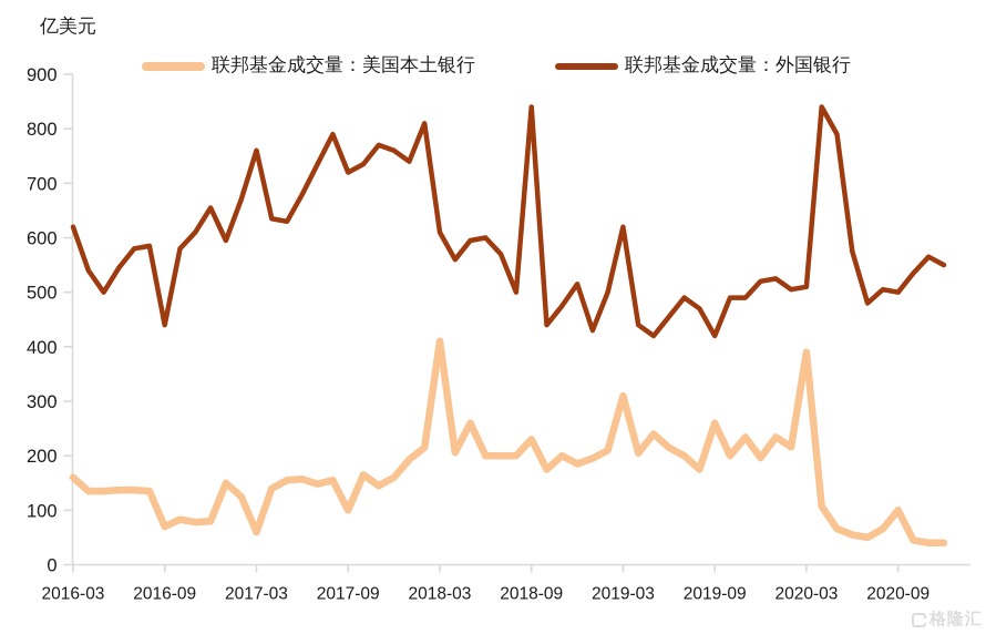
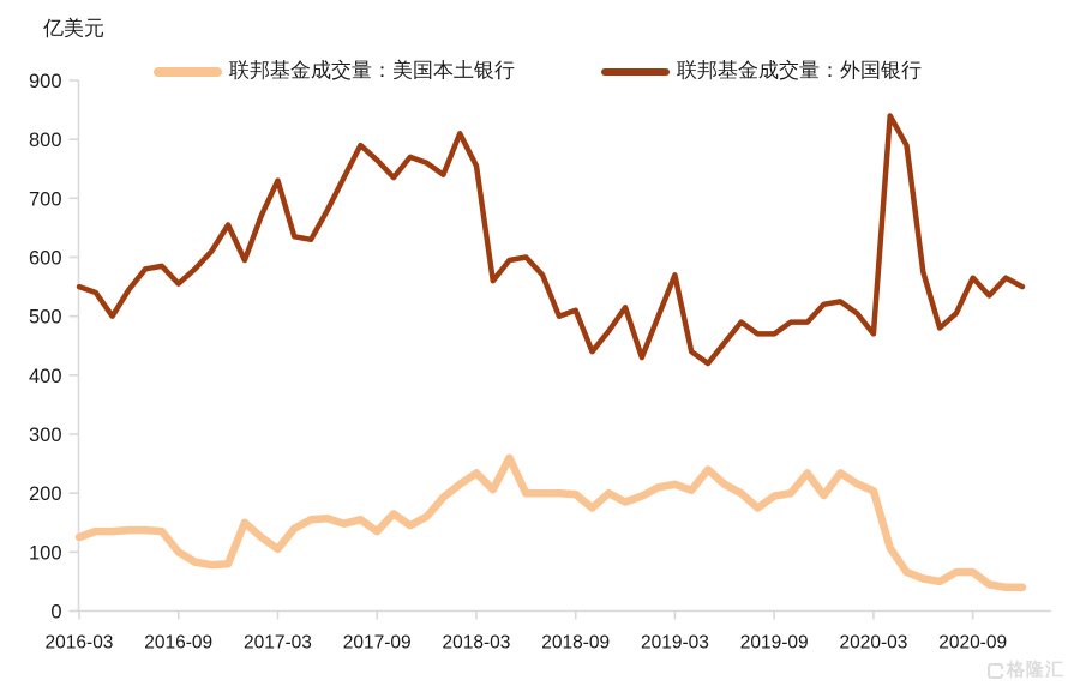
联邦基金成交量：美国本土银行/2016-03: 160 -> 120
联邦基金成交量：外国银行/2016-03: 620 -> 550
联邦基金成交量：美国本土银行/2016-09: 70 -> 100
联邦基金成交量：外国银行/2016-09: 440 -> 560
联邦基金成交量：美国本土银行/2017-03: 60 -> 100
联邦基金成交量：外国银行/2017-03: 760 -> 730
联邦基金成交量：美国本土银行/2017-09: 100 -> 140
联邦基金成交量：外国银行/2017-09: 720 -> 760
联邦基金成交量：美国本土银行/2018-03: 410 -> 230
联邦基金成交量：外国银行/2018-03: 610 -> 760
联邦基金成交量：美国本土银行/2018-09: 230 -> 200
联邦基金成交量：外国银行/2018-09: 840 -> 510
联邦基金成交量：美国本土银行/2019-03: 310 -> 220
联邦基金成交量：外国银行/2019-03: 620 -> 570
联邦基金成交量：美国本土银行/2019-09: 260 -> 200
联邦基金成交量：外国银行/2019-09: 420 -> 470
联邦基金成交量：美国本土银行/2020-03: 390 -> 200
联邦基金成交量：外国银行/2020-03: 510 -> 470
联邦基金成交量：美国本土银行/2020-09: 100 -> 70
联邦基金成交量：外国银行/2020-09: 500 -> 560
